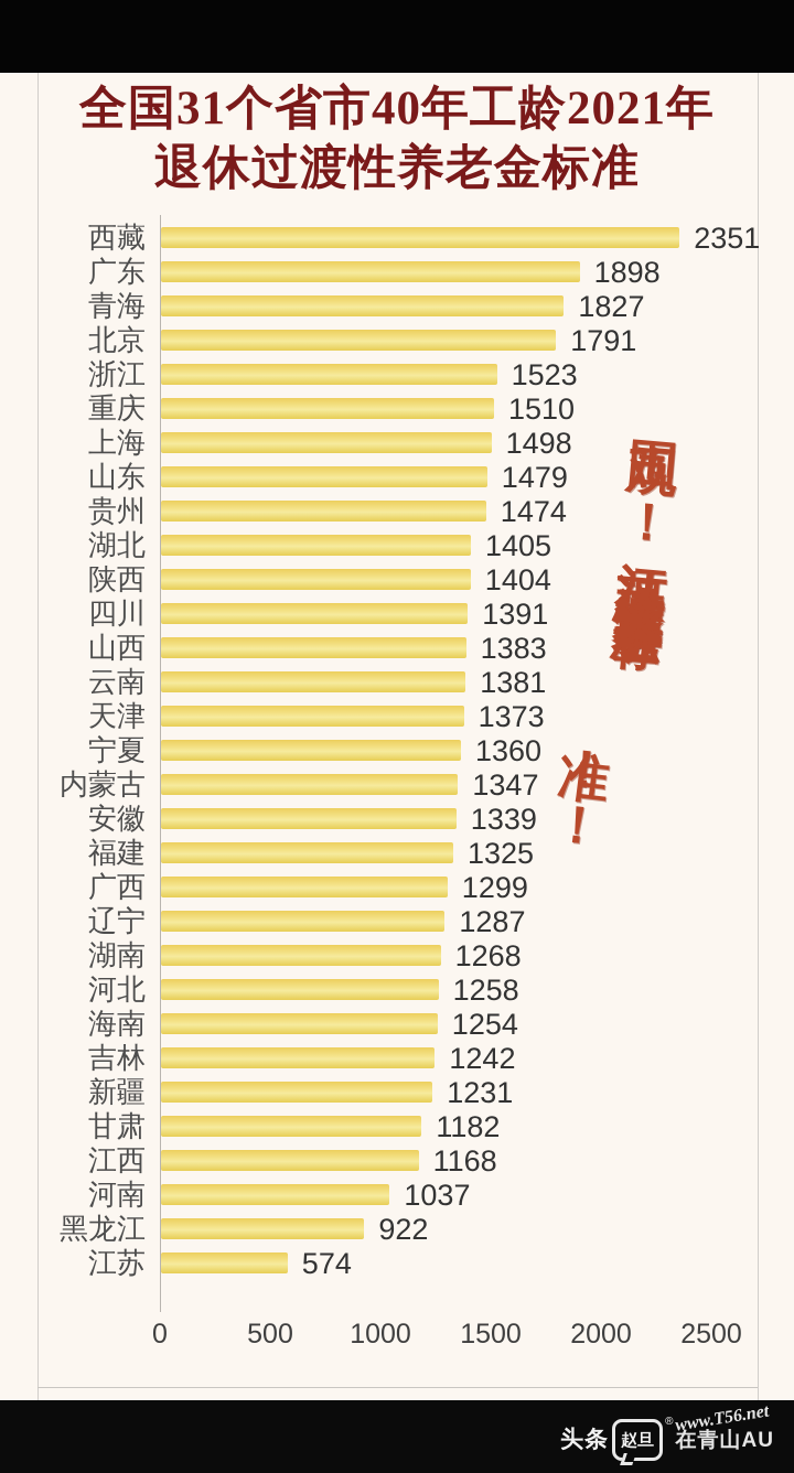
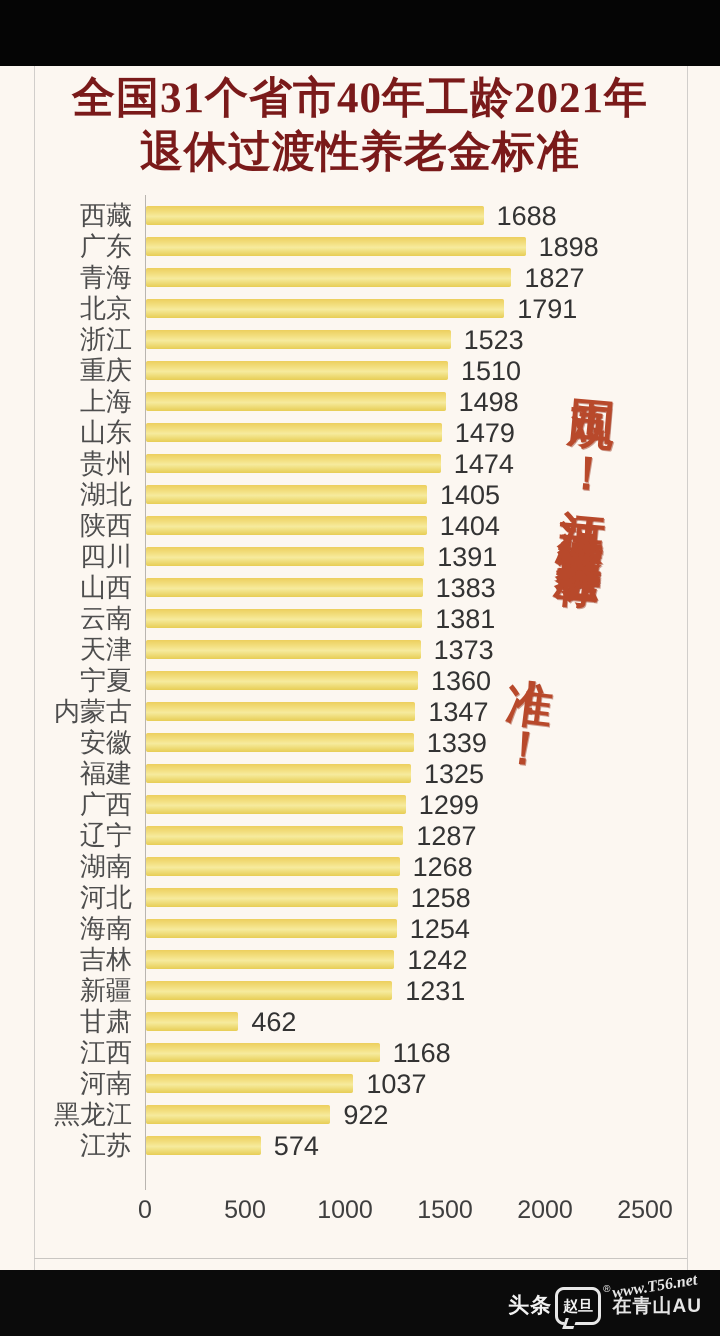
西藏: 2351 -> 1688
甘肃: 1182 -> 462
